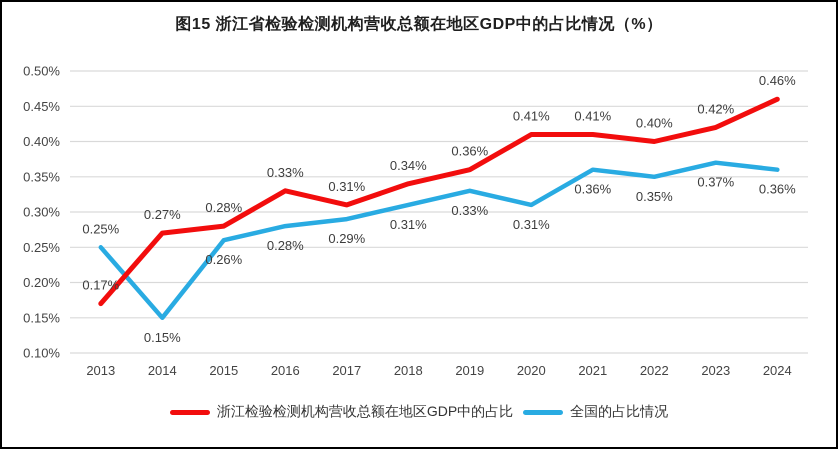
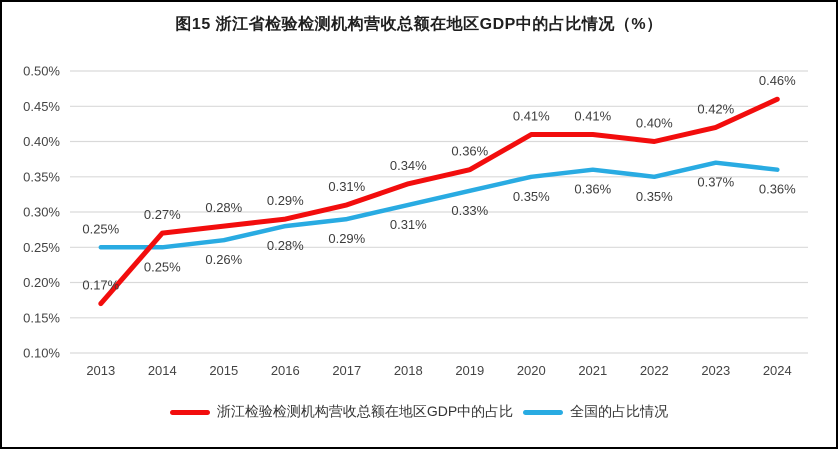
全国的占比情况/2014: 0.15% -> 0.25%
浙江检验检测机构营收总额在地区GDP中的占比/2016: 0.33% -> 0.29%
全国的占比情况/2020: 0.31% -> 0.35%
